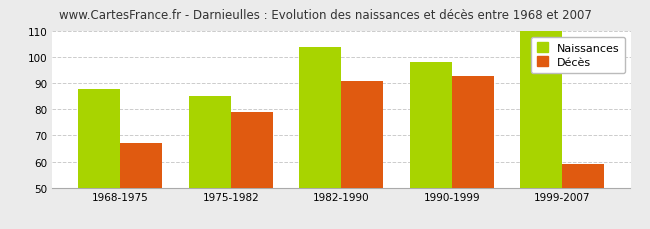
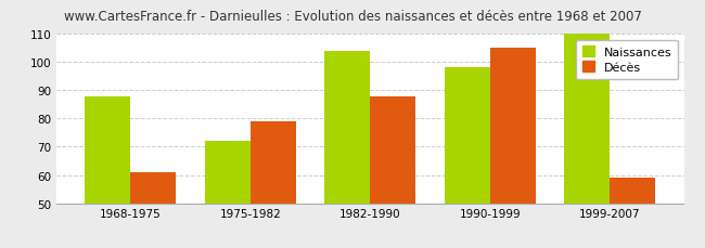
Décès/1968-1975: 67 -> 61
Naissances/1975-1982: 85 -> 72
Décès/1982-1990: 91 -> 88
Décès/1990-1999: 93 -> 105
